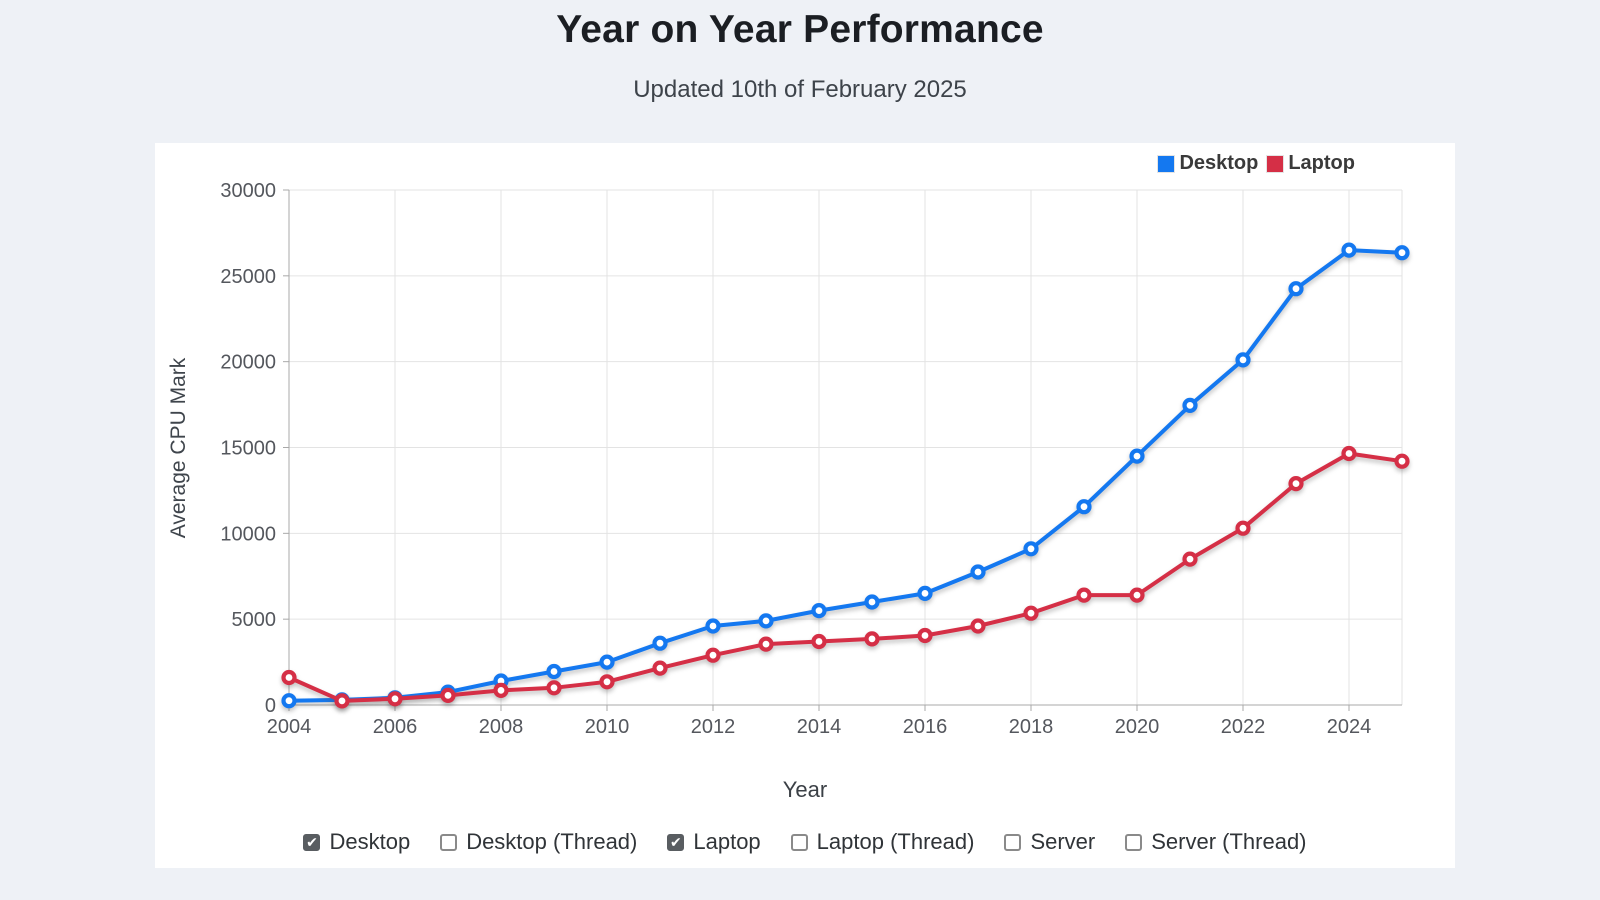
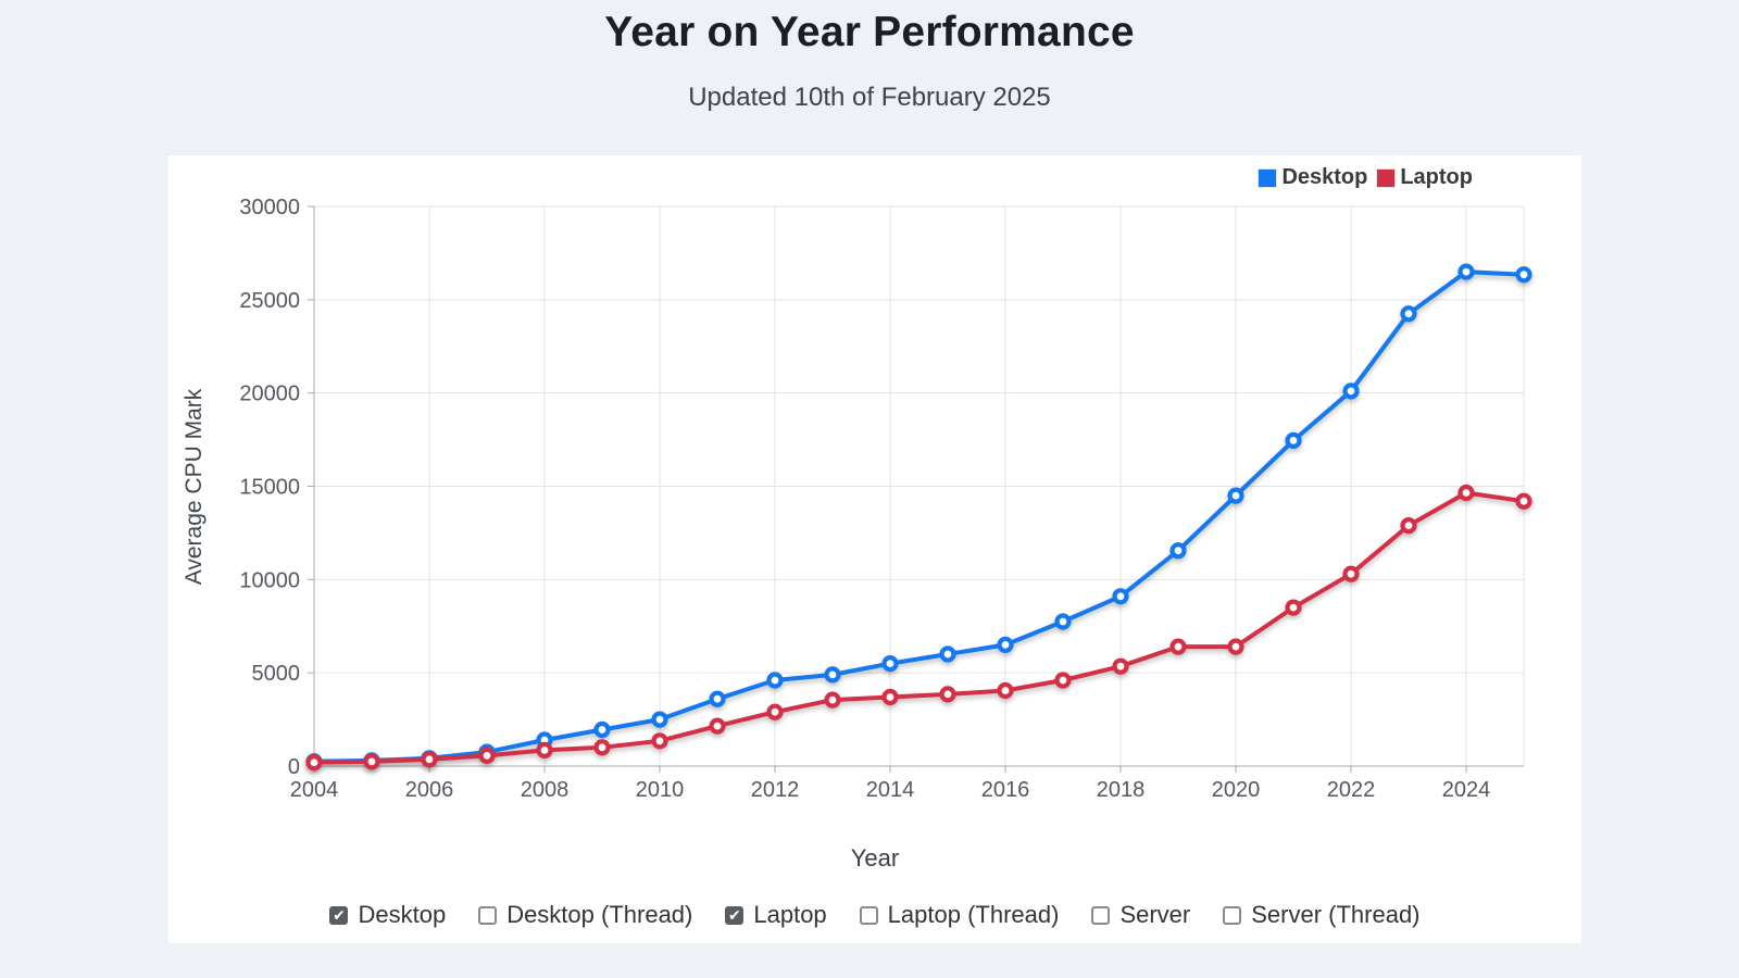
Laptop/2004: 1600 -> 200
